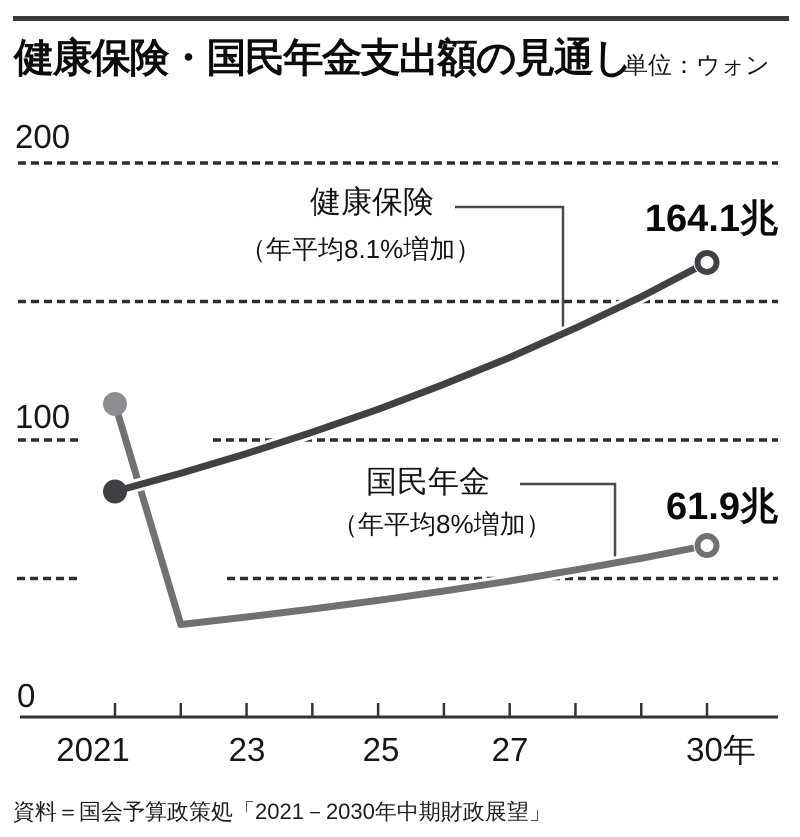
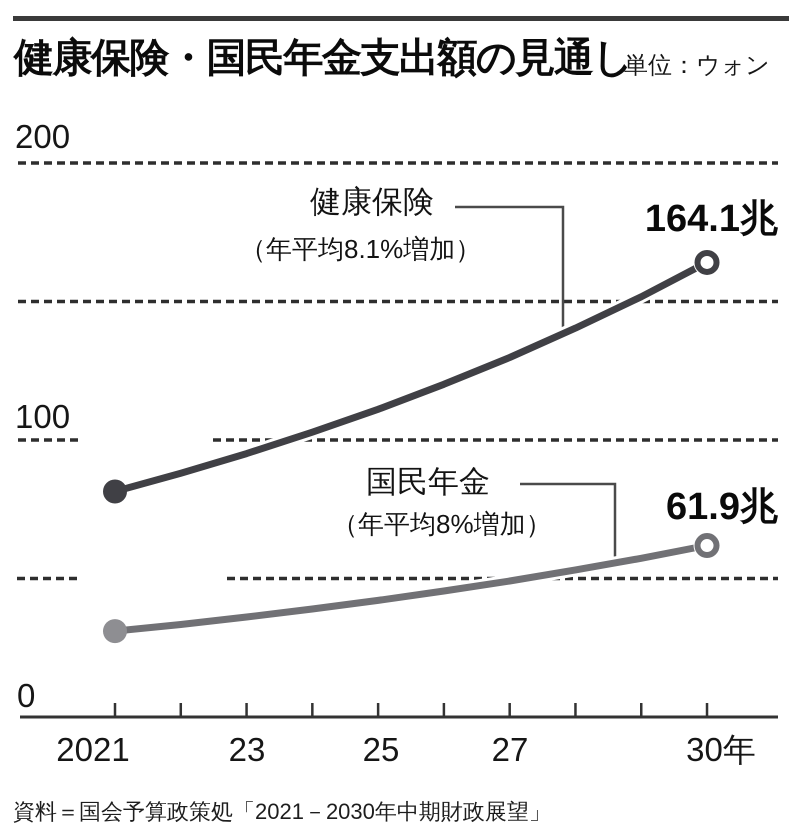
国民年金/2021: 113 -> 31
